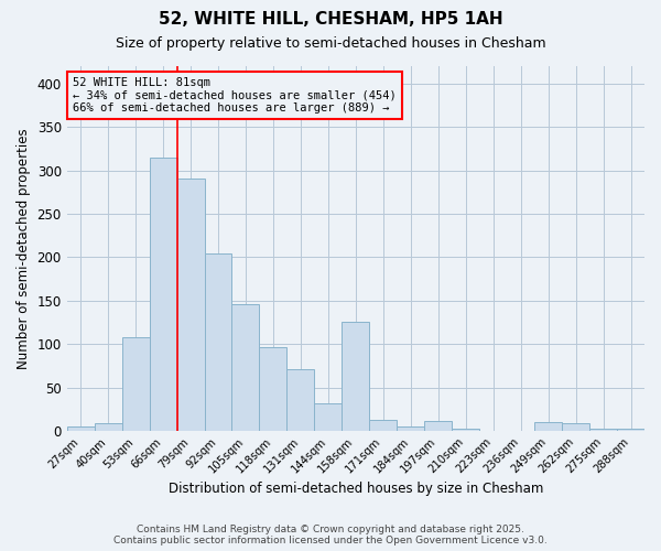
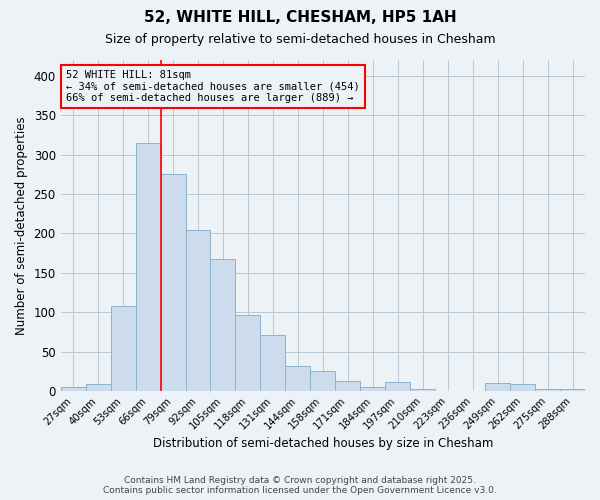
79sqm: 290 -> 275
105sqm: 146 -> 168
158sqm: 126 -> 25
